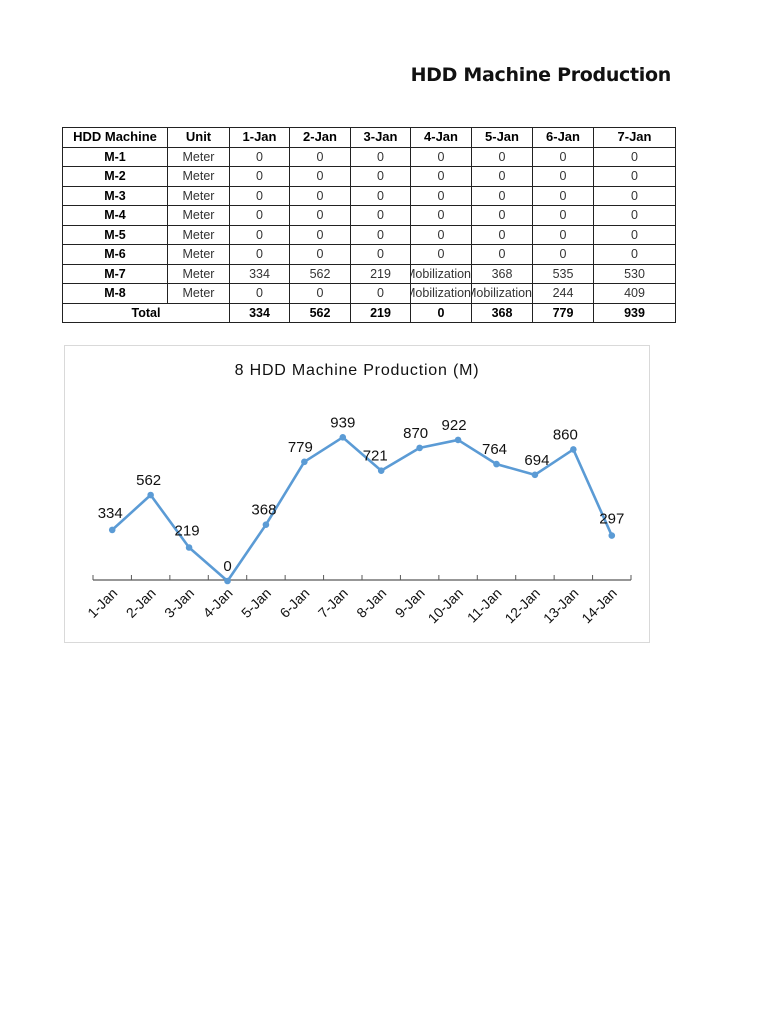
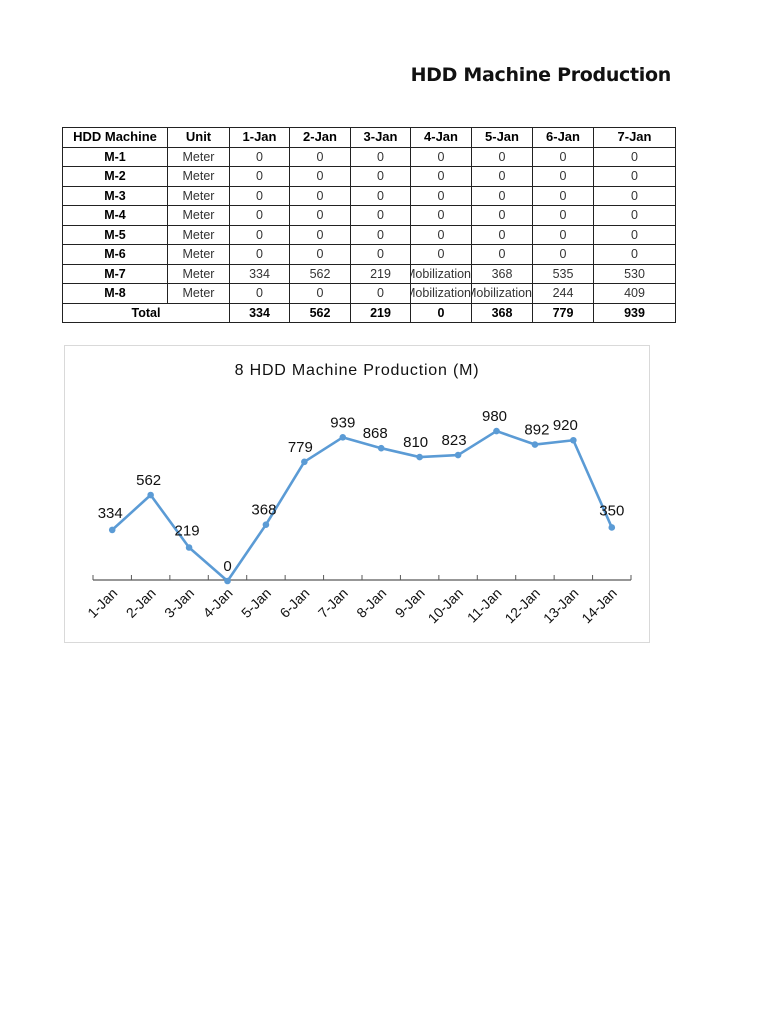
8-Jan: 721 -> 868
9-Jan: 870 -> 810
10-Jan: 922 -> 823
11-Jan: 764 -> 980
12-Jan: 694 -> 892
13-Jan: 860 -> 920
14-Jan: 297 -> 350
